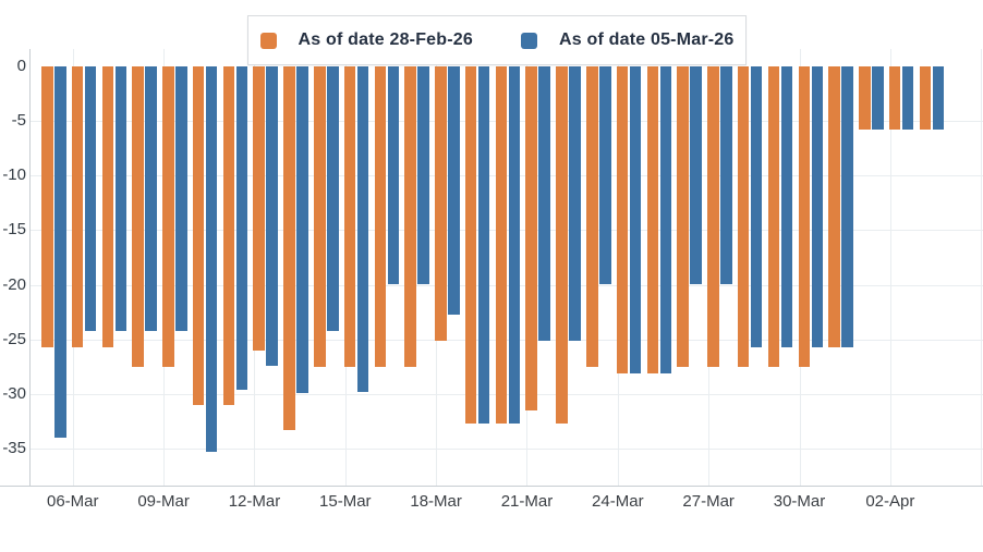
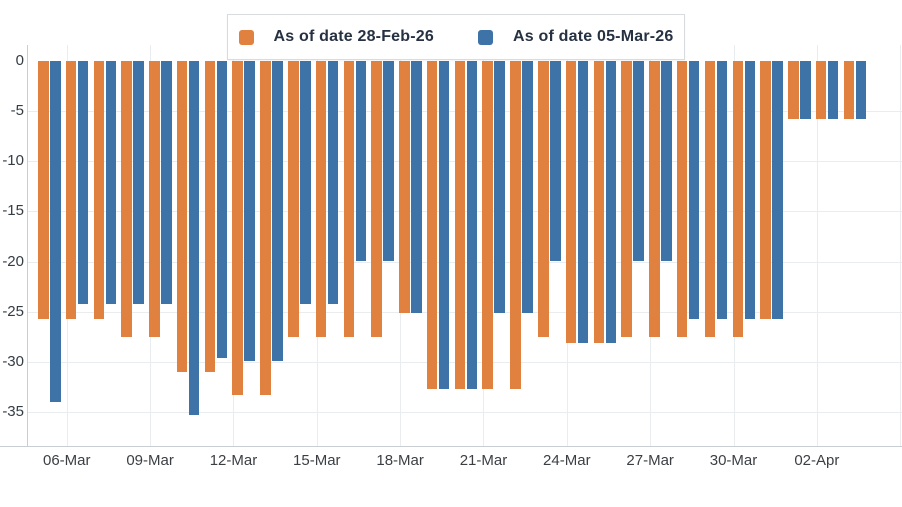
As of date 28-Feb-26/12-Mar: -26.0 -> -33.3
As of date 05-Mar-26/12-Mar: -27.4 -> -29.9
As of date 05-Mar-26/15-Mar: -29.8 -> -24.2
As of date 05-Mar-26/18-Mar: -22.7 -> -25.1
As of date 28-Feb-26/21-Mar: -31.5 -> -32.7
